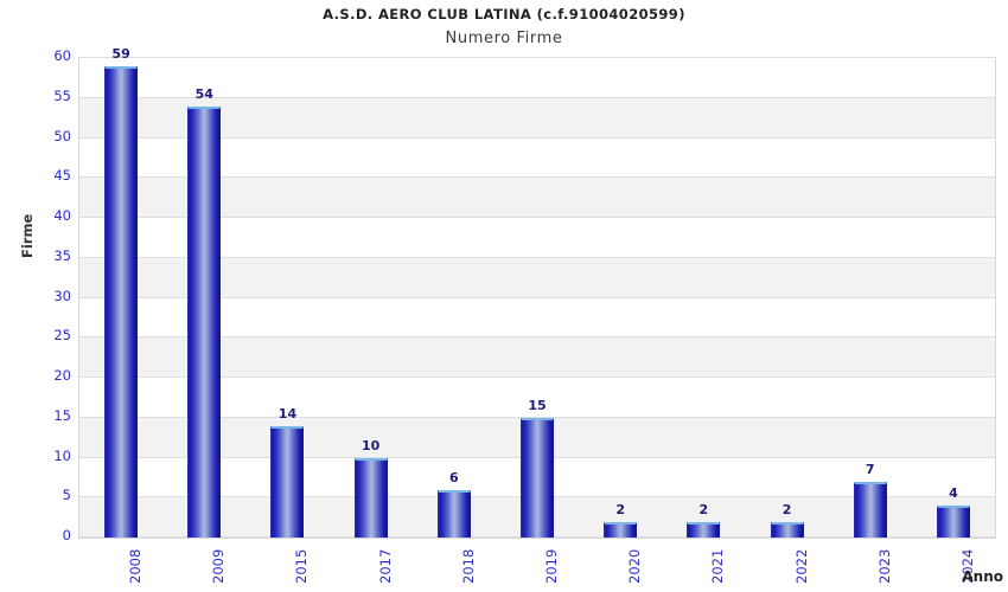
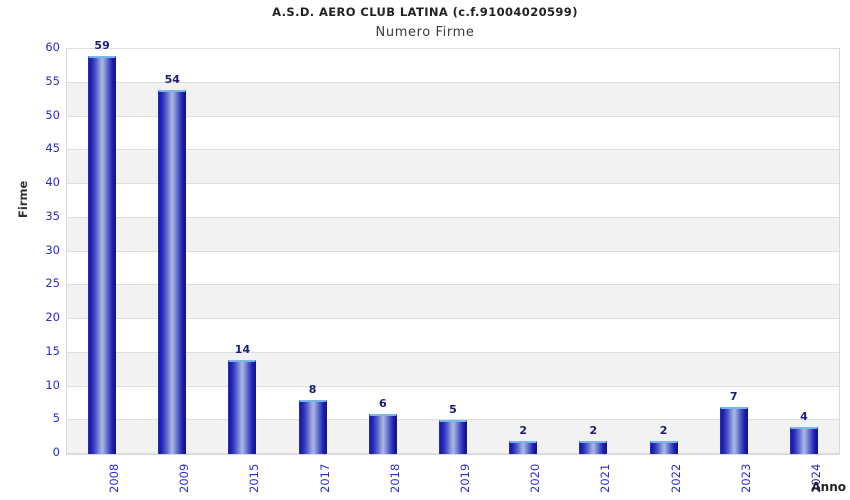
2017: 10 -> 8
2019: 15 -> 5
